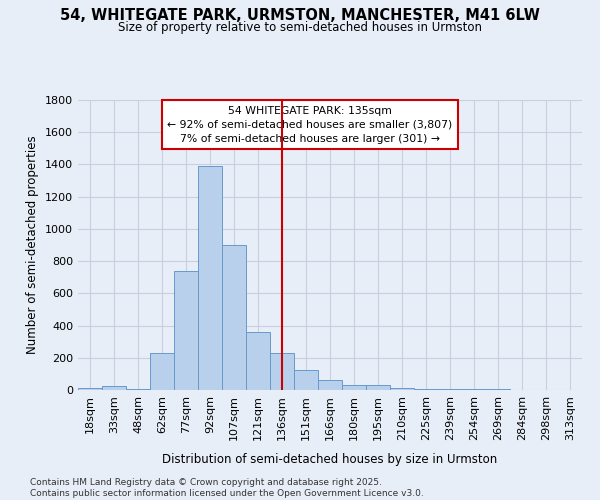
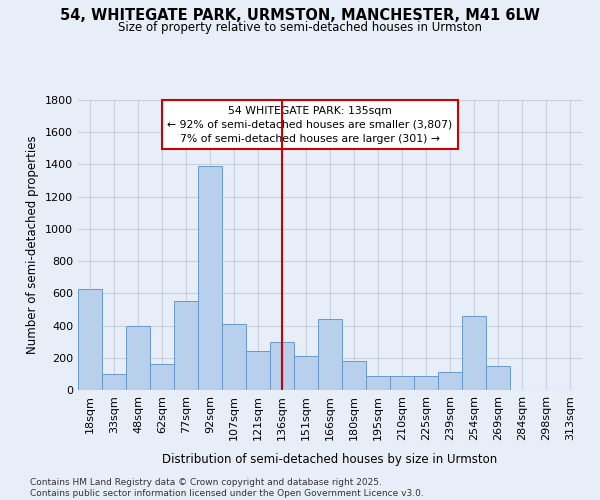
18sqm: 20 -> 630
33sqm: 20 -> 100
48sqm: 0 -> 400
62sqm: 230 -> 160
77sqm: 740 -> 550
107sqm: 900 -> 410
121sqm: 360 -> 240
136sqm: 230 -> 300
151sqm: 120 -> 210
166sqm: 60 -> 440
180sqm: 30 -> 180
195sqm: 30 -> 90
210sqm: 10 -> 90
225sqm: 0 -> 90
239sqm: 0 -> 110
254sqm: 0 -> 460
269sqm: 0 -> 150
